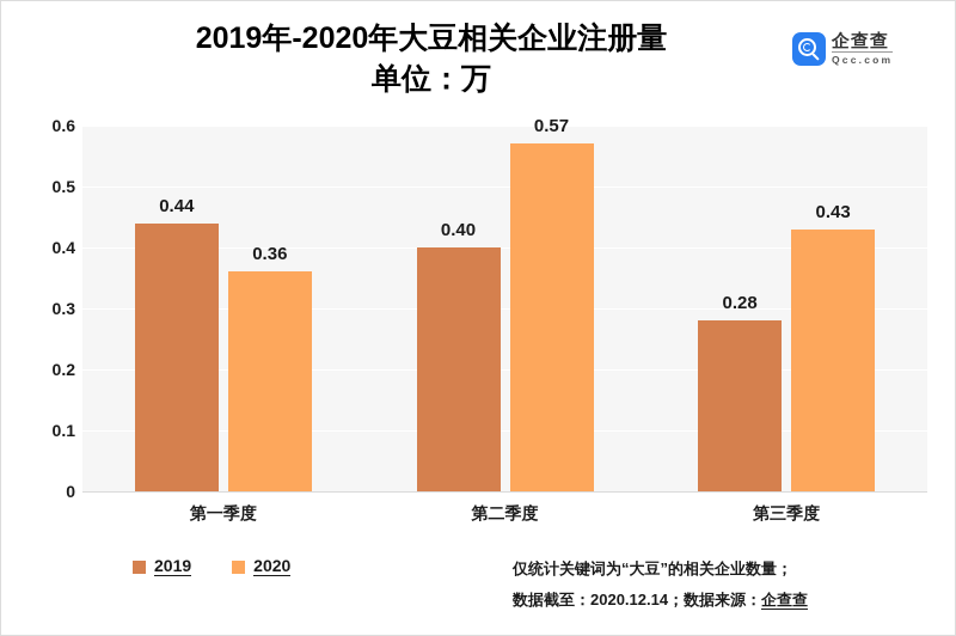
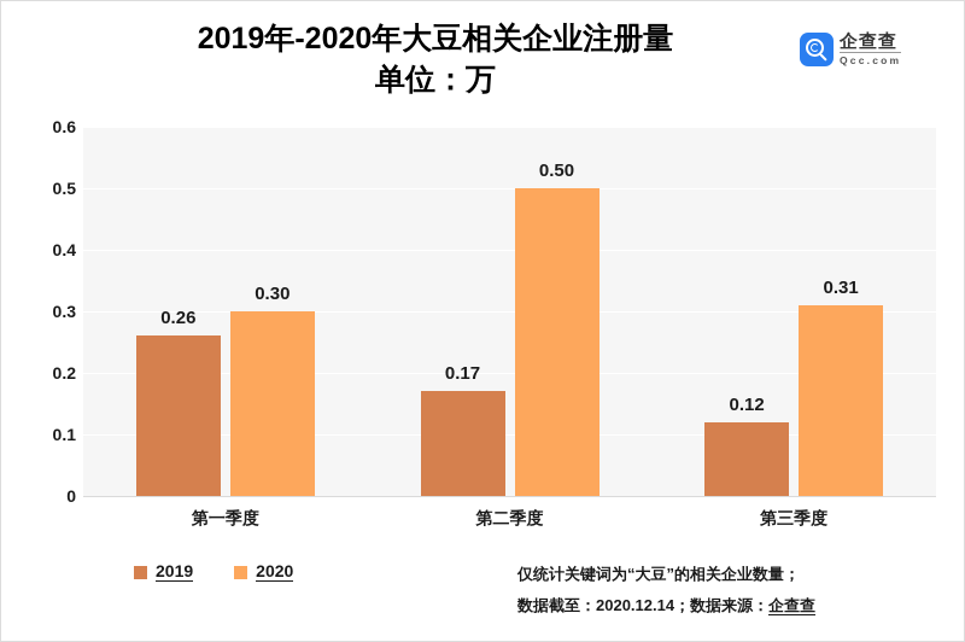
2019/第一季度: 0.44 -> 0.26
2020/第一季度: 0.36 -> 0.30
2019/第二季度: 0.40 -> 0.17
2020/第二季度: 0.57 -> 0.50
2019/第三季度: 0.28 -> 0.12
2020/第三季度: 0.43 -> 0.31
